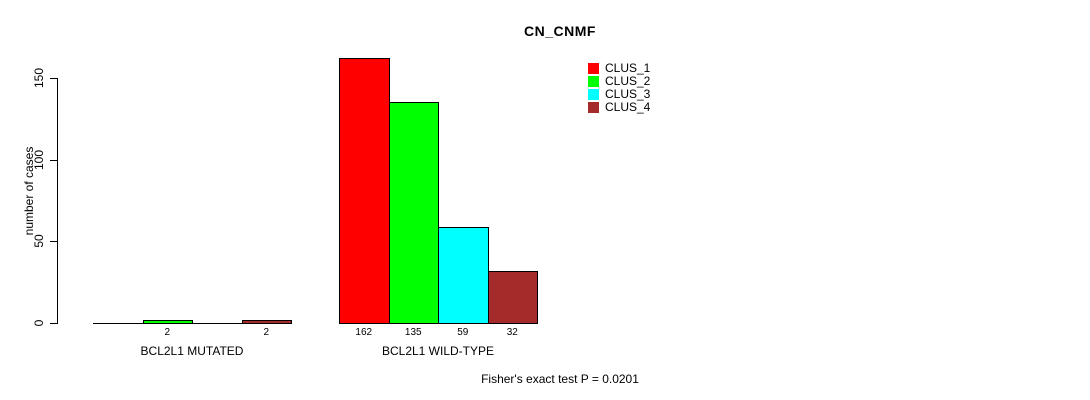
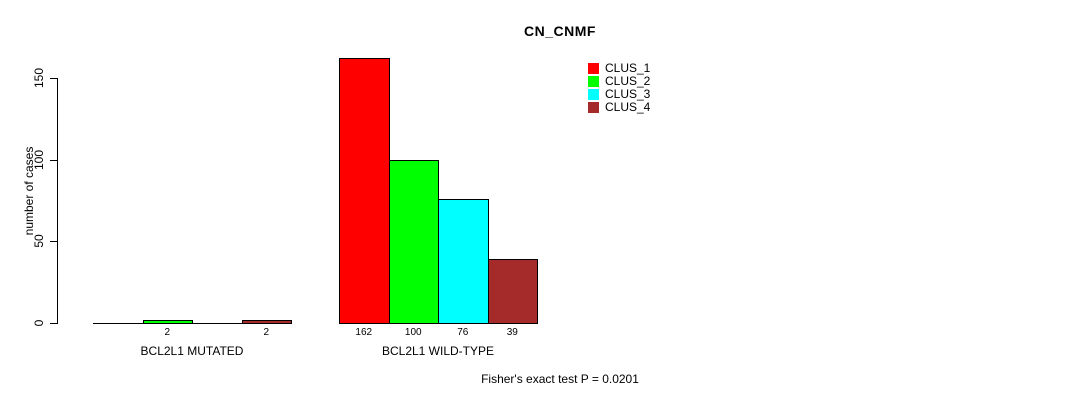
CLUS_2/BCL2L1 WILD-TYPE: 135 -> 100
CLUS_3/BCL2L1 WILD-TYPE: 59 -> 76
CLUS_4/BCL2L1 WILD-TYPE: 32 -> 39
